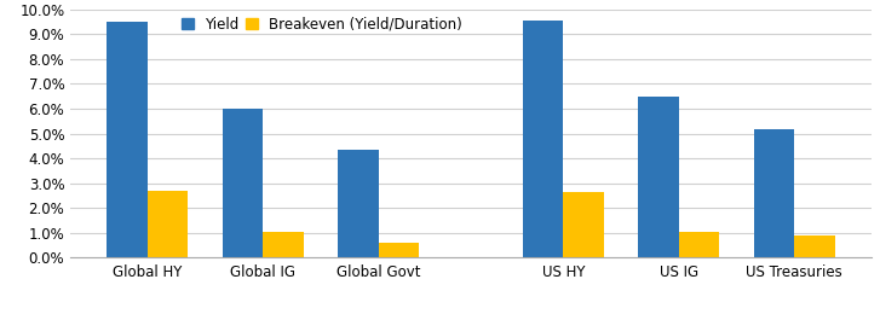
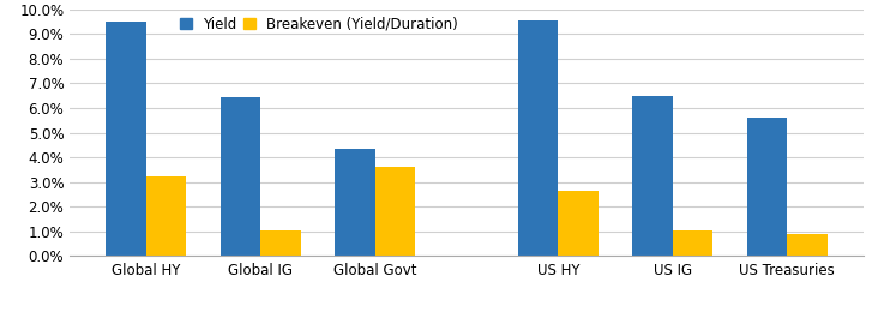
Breakeven (Yield/Duration)/Global HY: 2.70% -> 3.20%
Yield/Global IG: 6.00% -> 6.45%
Breakeven (Yield/Duration)/Global Govt: 0.60% -> 3.60%
Yield/US Treasuries: 5.18% -> 5.60%
